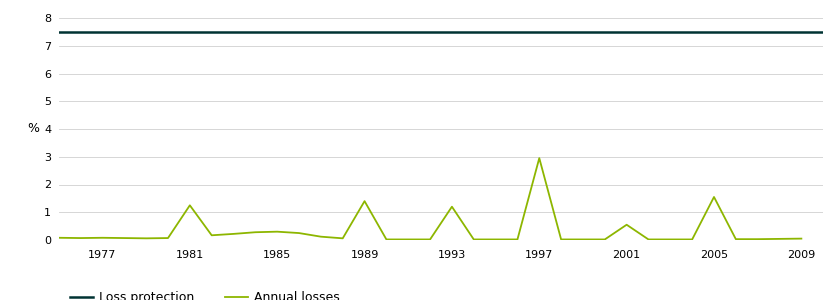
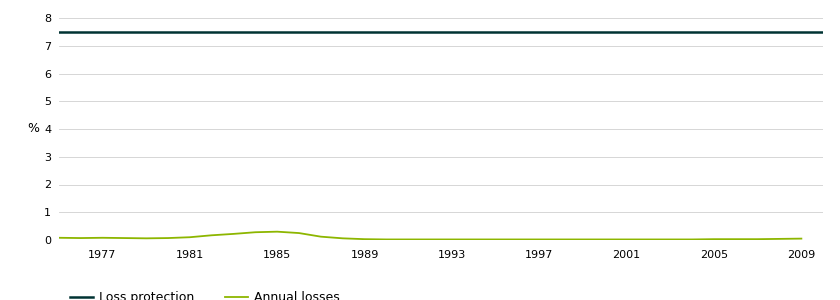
1981: 1.25 -> 0.10
1989: 1.40 -> 0.03
1993: 1.20 -> 0.02
1997: 2.95 -> 0.02
2001: 0.55 -> 0.02
2005: 1.55 -> 0.03
